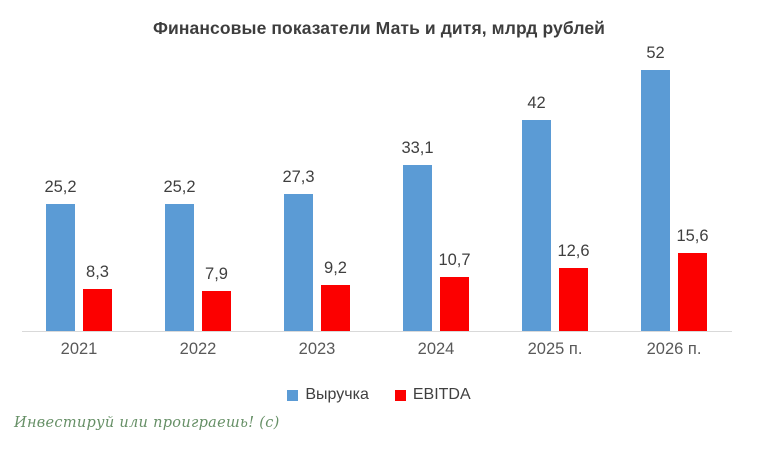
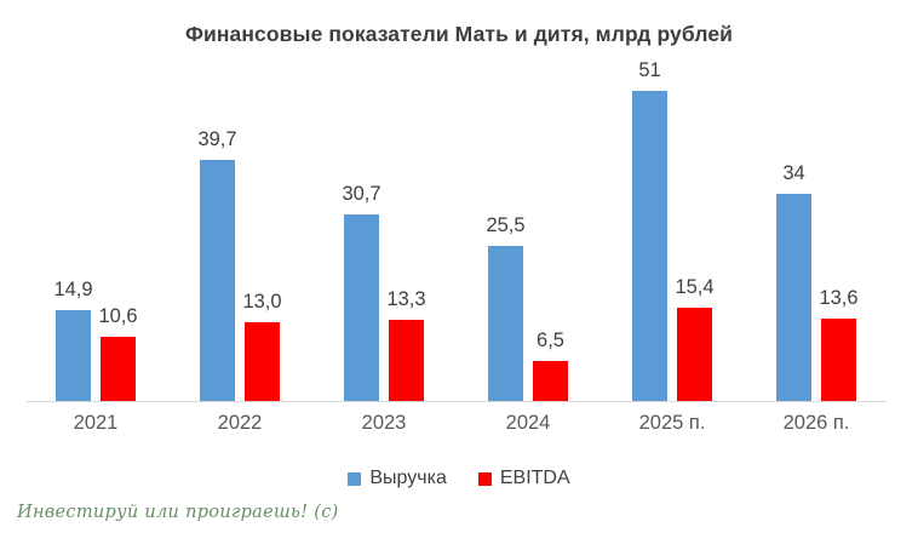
Выручка/2021: 25,2 -> 14,9
EBITDA/2021: 8,3 -> 10,6
Выручка/2022: 25,2 -> 39,7
EBITDA/2022: 7,9 -> 13,0
Выручка/2023: 27,3 -> 30,7
EBITDA/2023: 9,2 -> 13,3
Выручка/2024: 33,1 -> 25,5
EBITDA/2024: 10,7 -> 6,5
Выручка/2025 п.: 42 -> 51
EBITDA/2025 п.: 12,6 -> 15,4
Выручка/2026 п.: 52 -> 34
EBITDA/2026 п.: 15,6 -> 13,6
